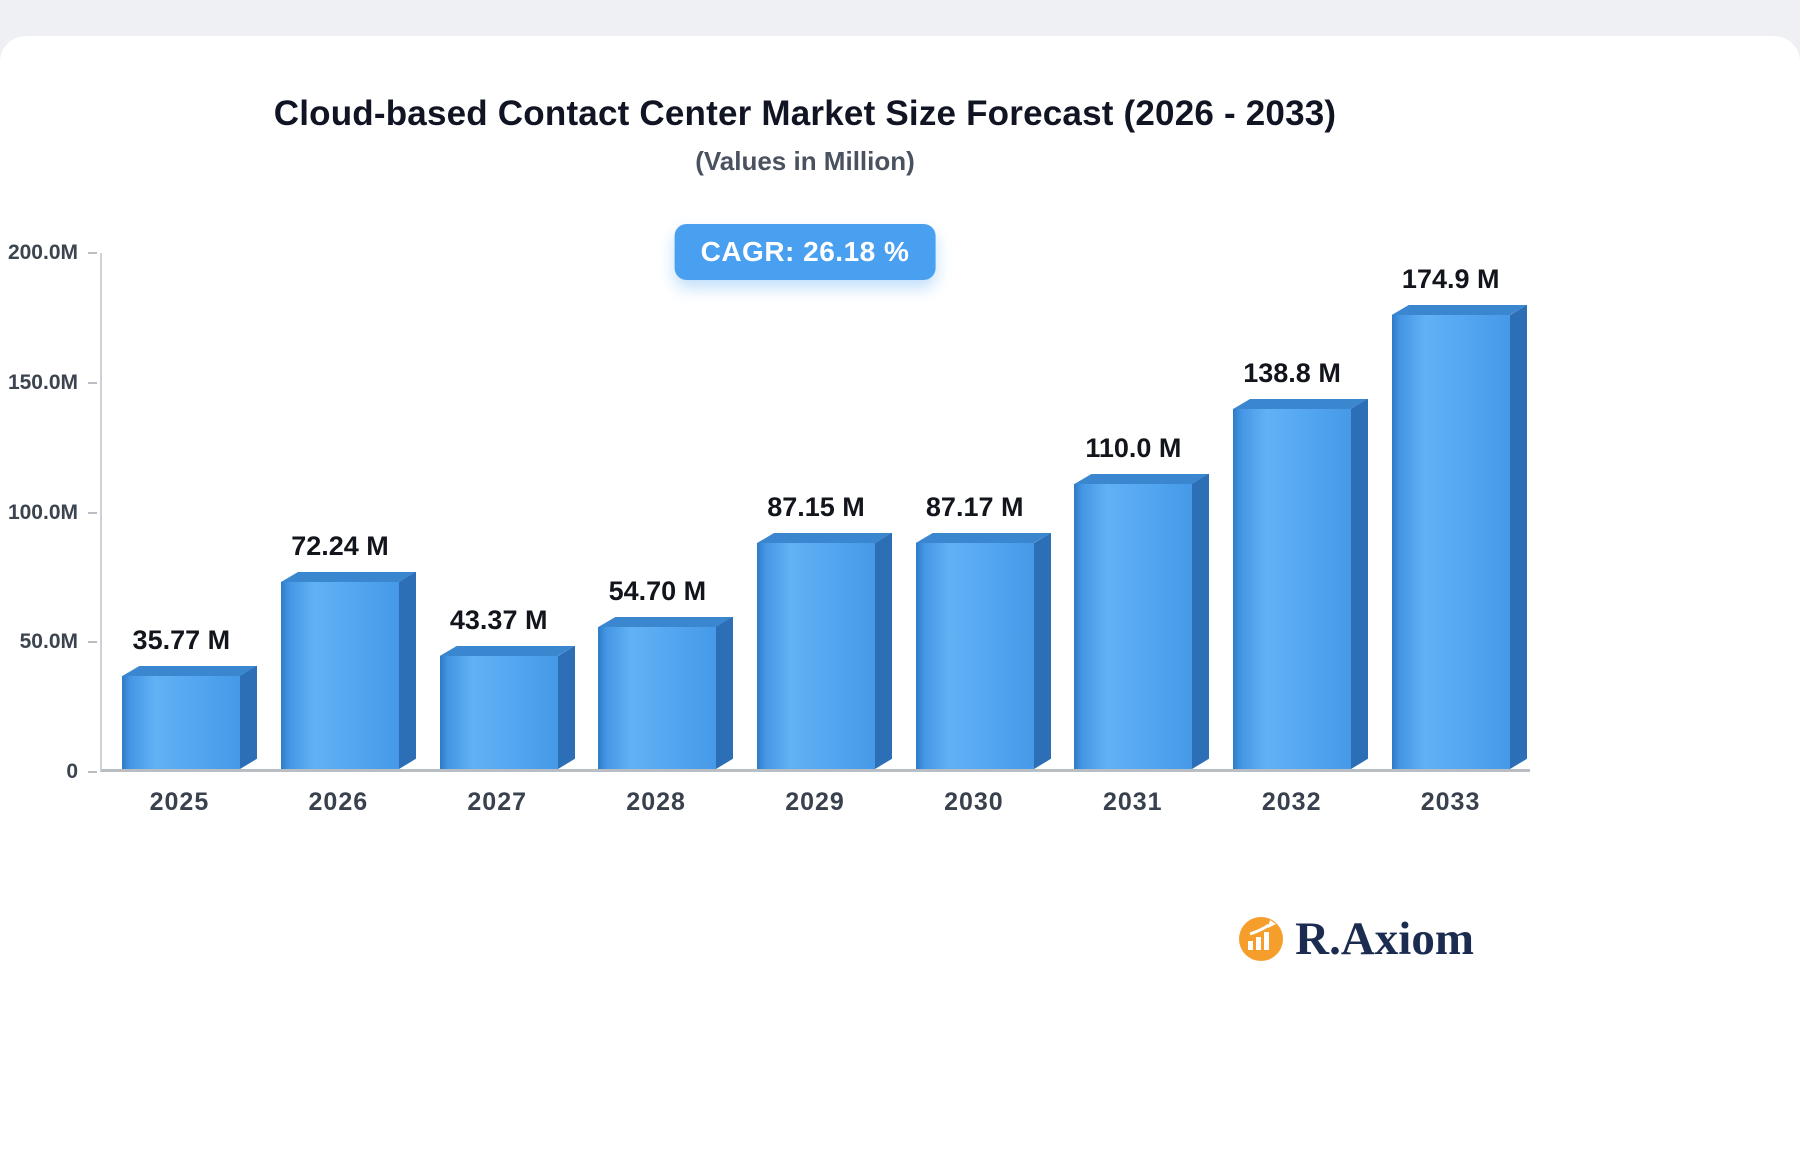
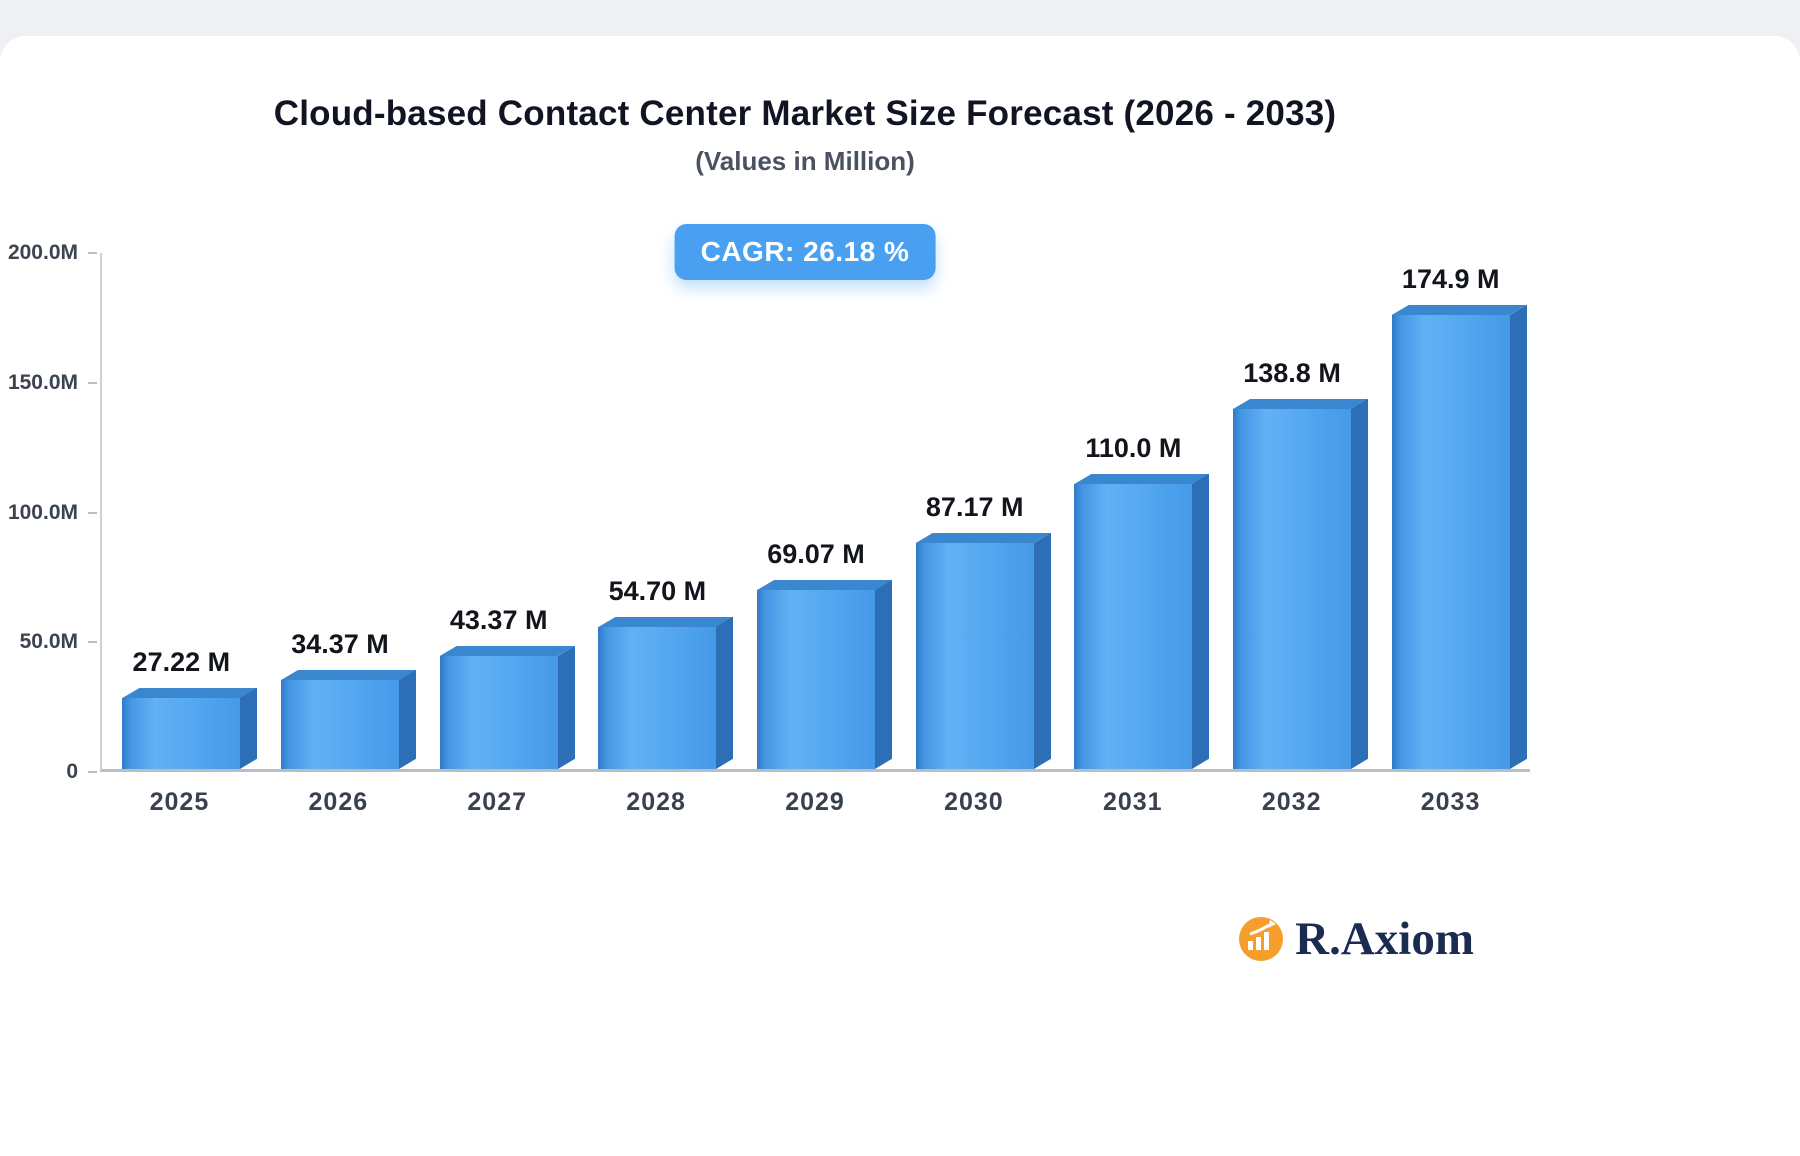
2025: 35.77 -> 27.22
2026: 72.24 -> 34.37
2029: 87.15 -> 69.07
